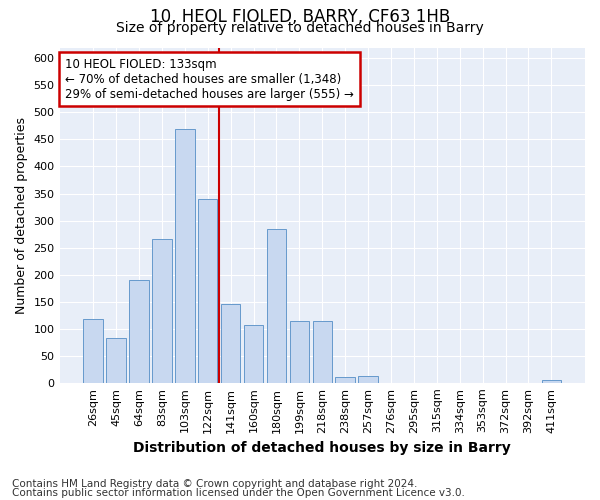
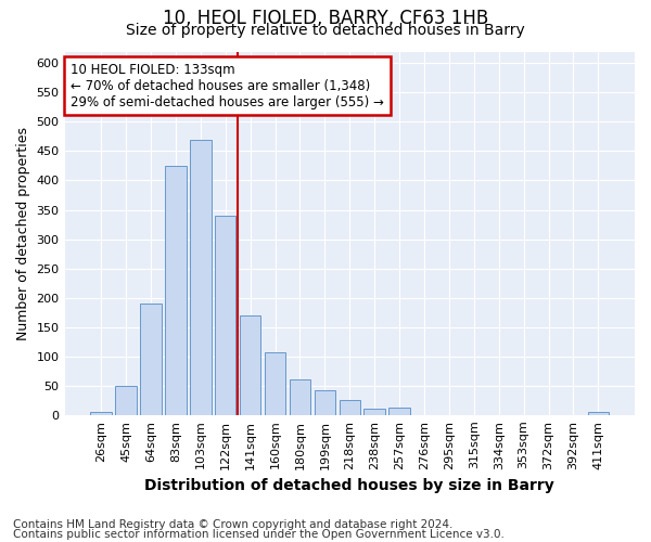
26sqm: 118 -> 5
45sqm: 82 -> 50
83sqm: 266 -> 425
141sqm: 146 -> 170
180sqm: 284 -> 60
199sqm: 114 -> 43
218sqm: 114 -> 25
